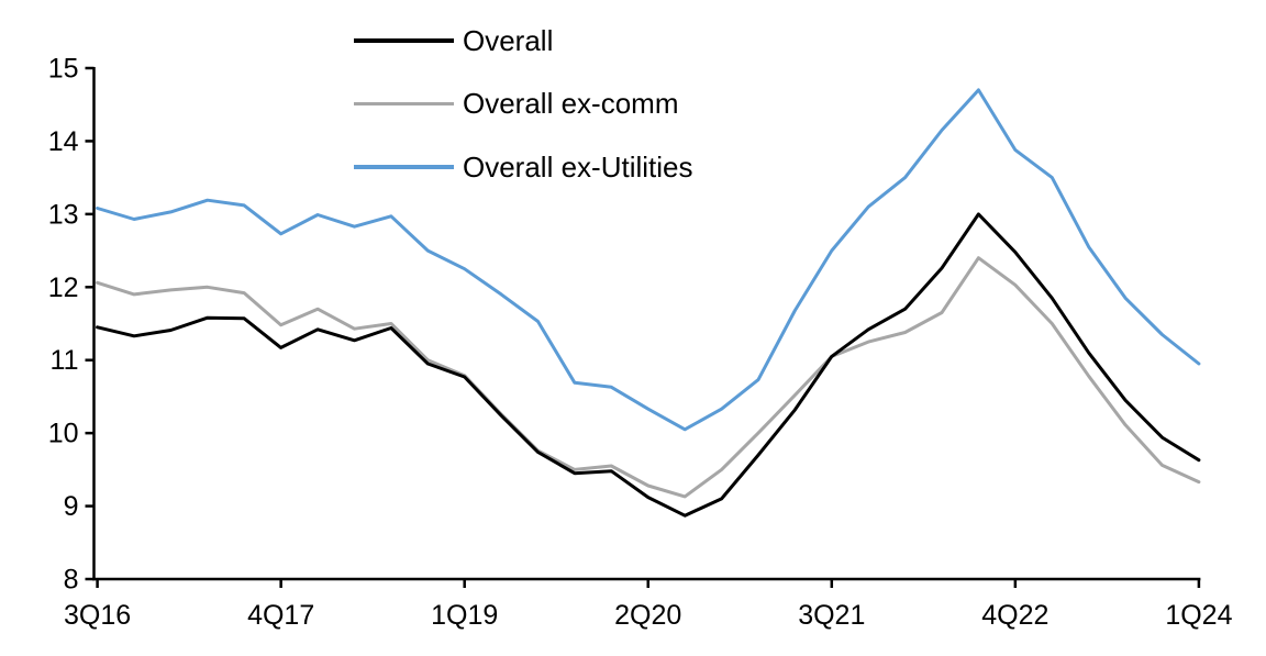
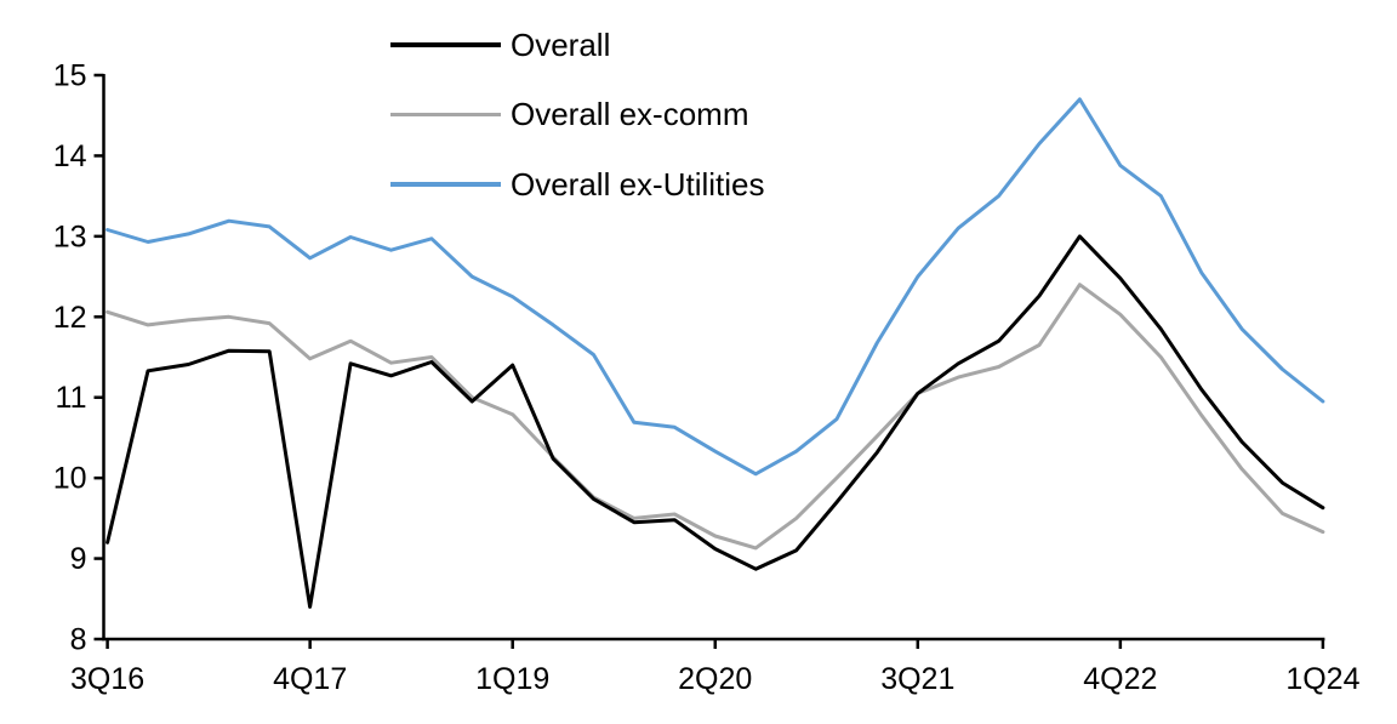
Overall/3Q16: 11.4 -> 9.2
Overall/4Q17: 11.2 -> 8.4
Overall/1Q19: 10.8 -> 11.4
